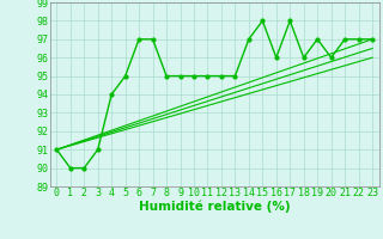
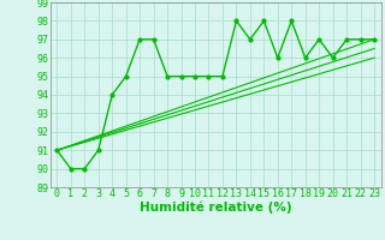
13: 95 -> 98
